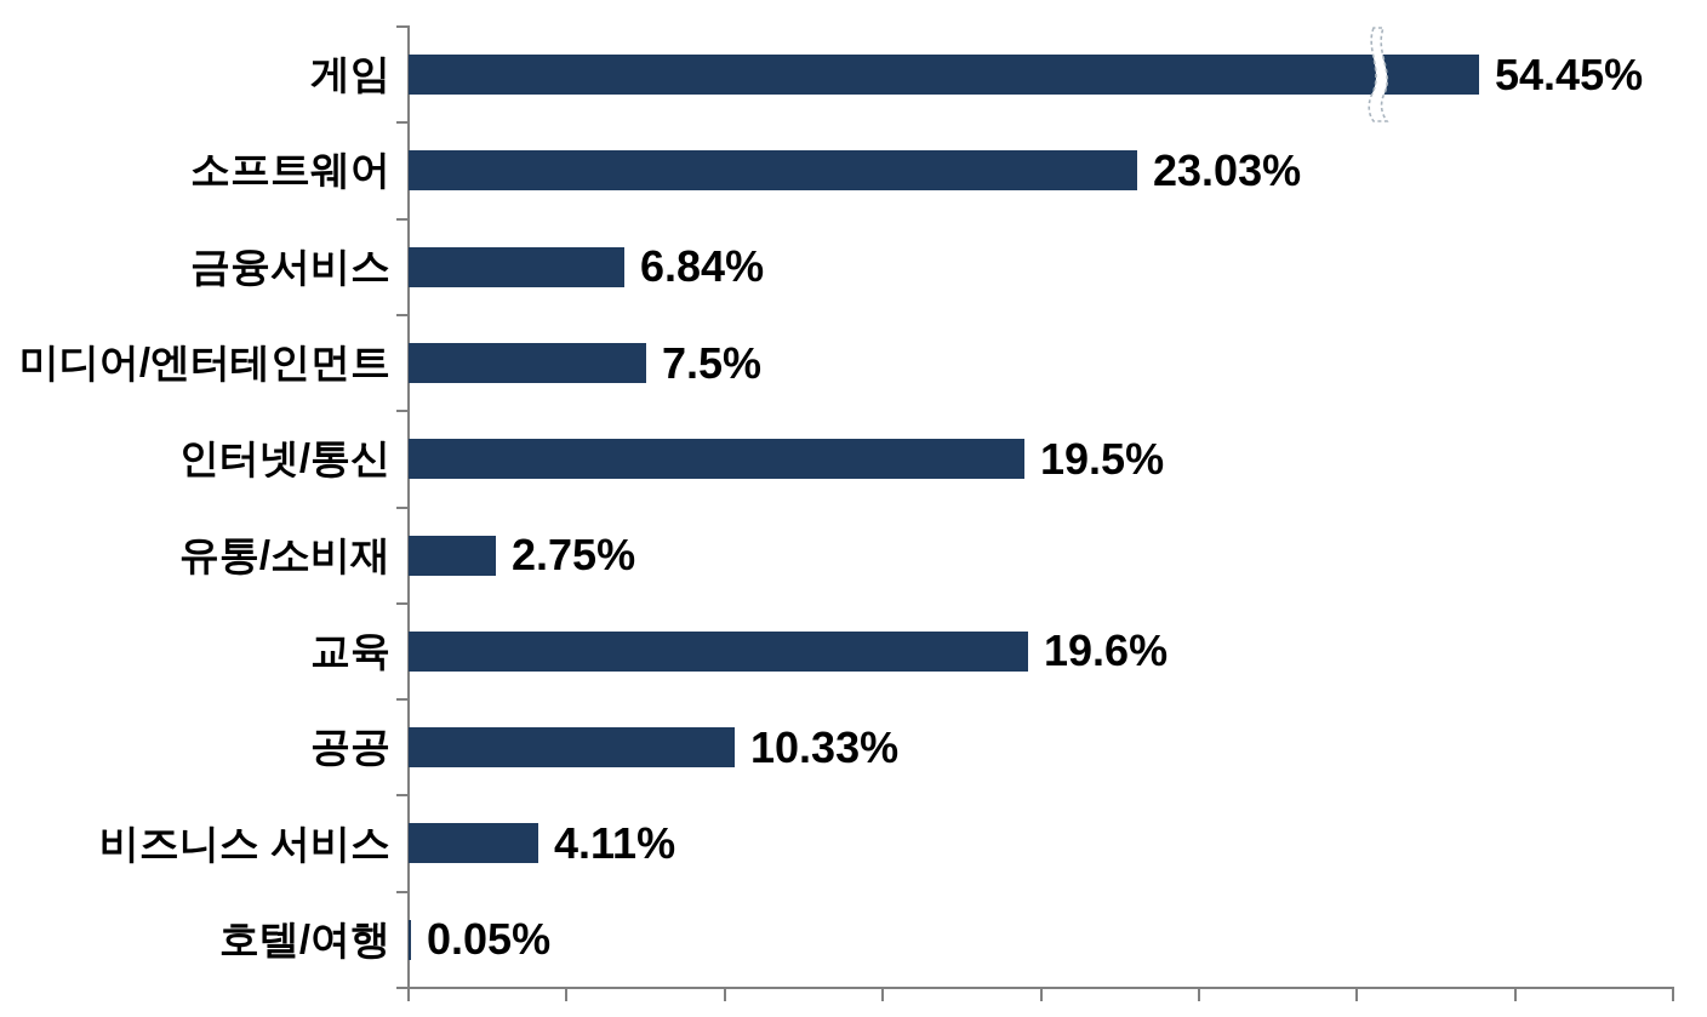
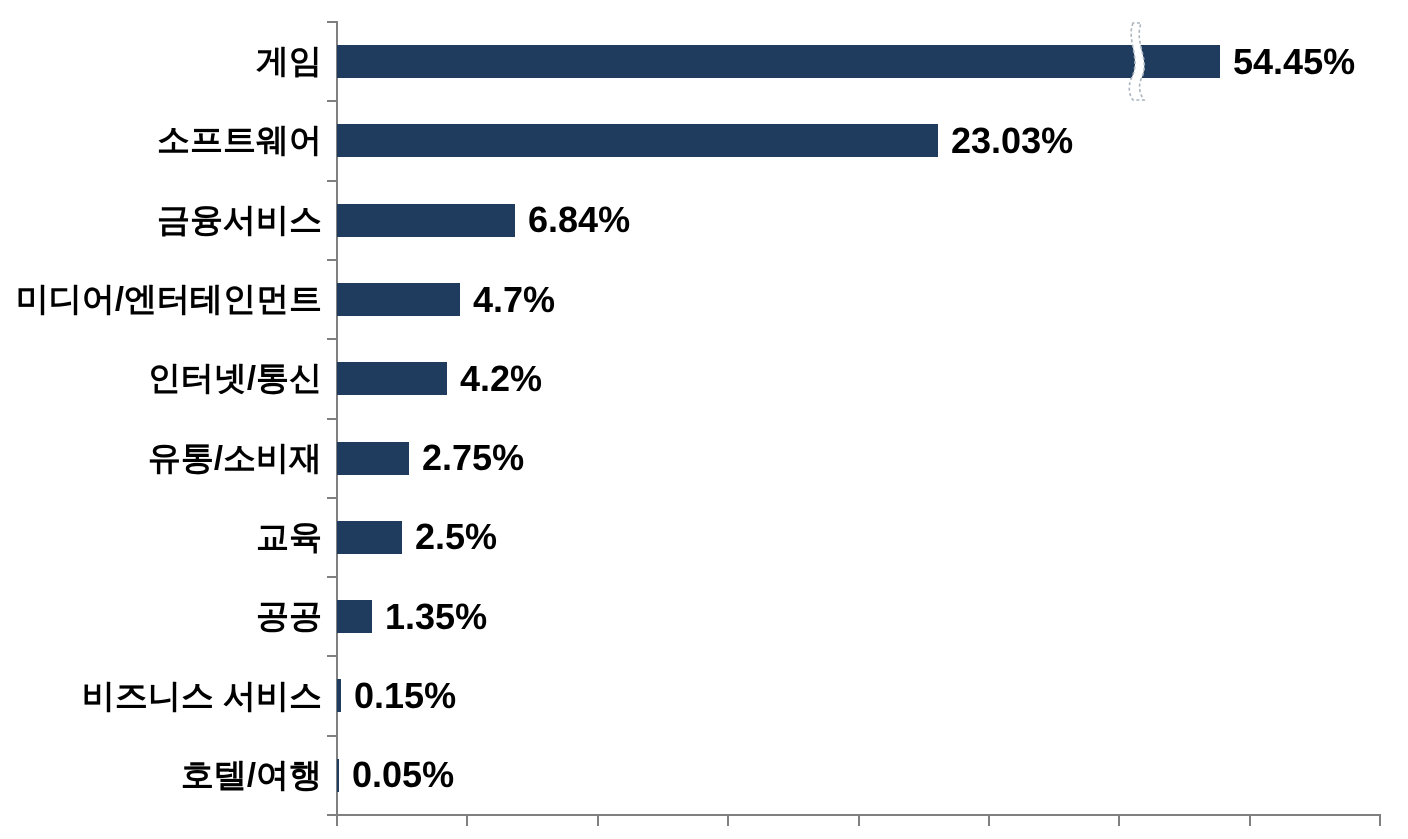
미디어/엔터테인먼트: 7.5% -> 4.7%
인터넷/통신: 19.5% -> 4.2%
교육: 19.6% -> 2.5%
공공: 10.33% -> 1.35%
비즈니스 서비스: 4.11% -> 0.15%
